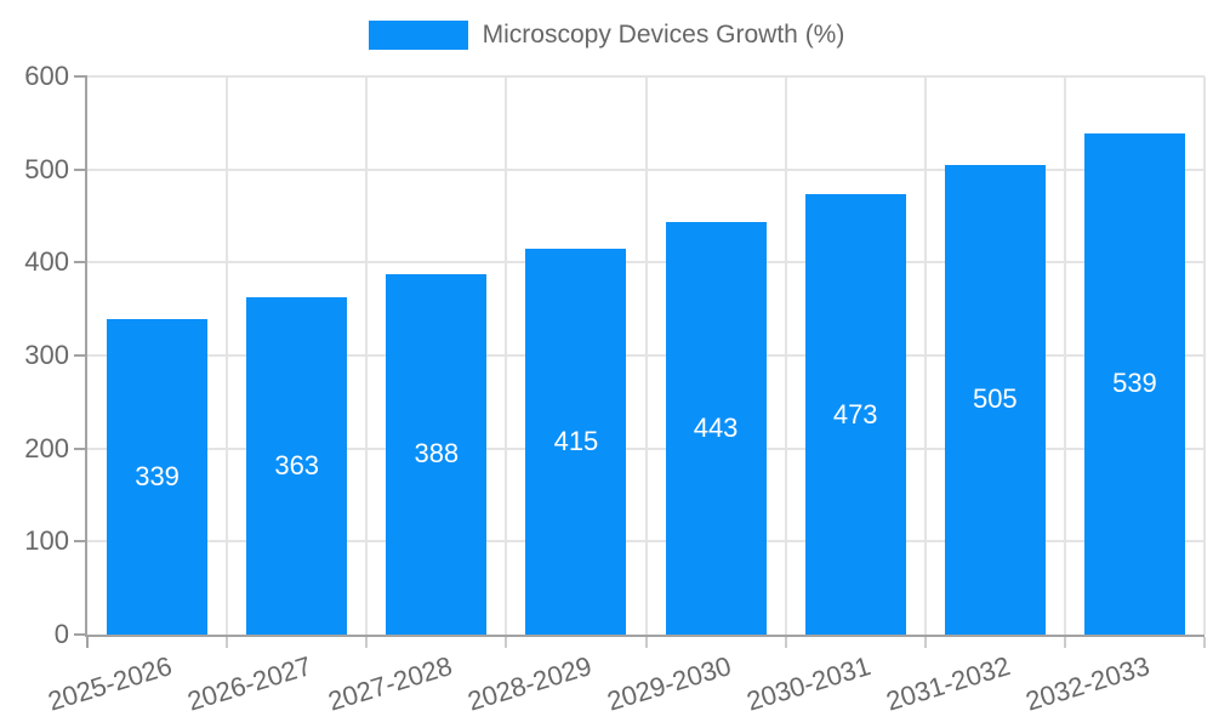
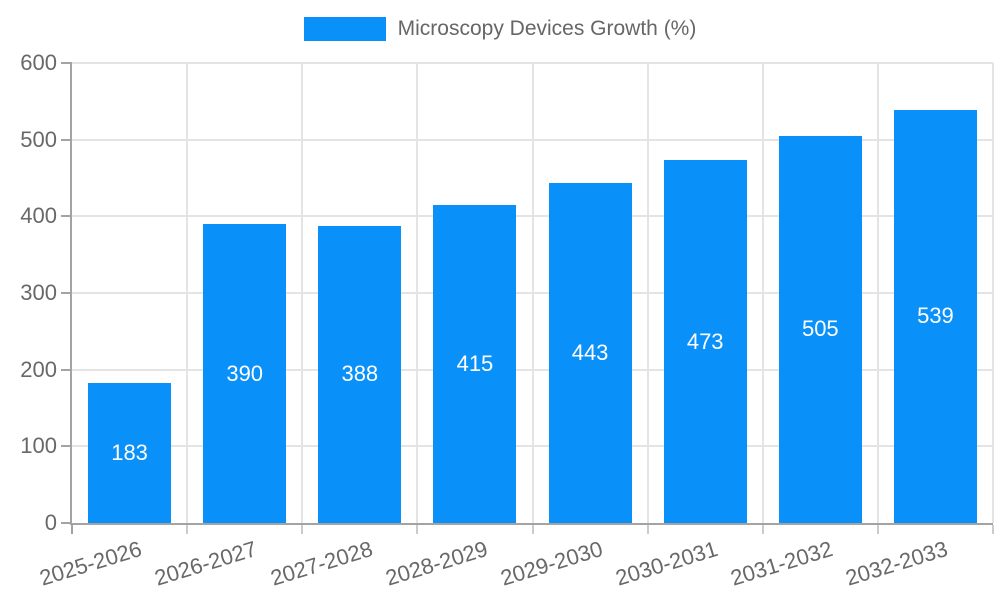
2025-2026: 339 -> 183
2026-2027: 363 -> 390
